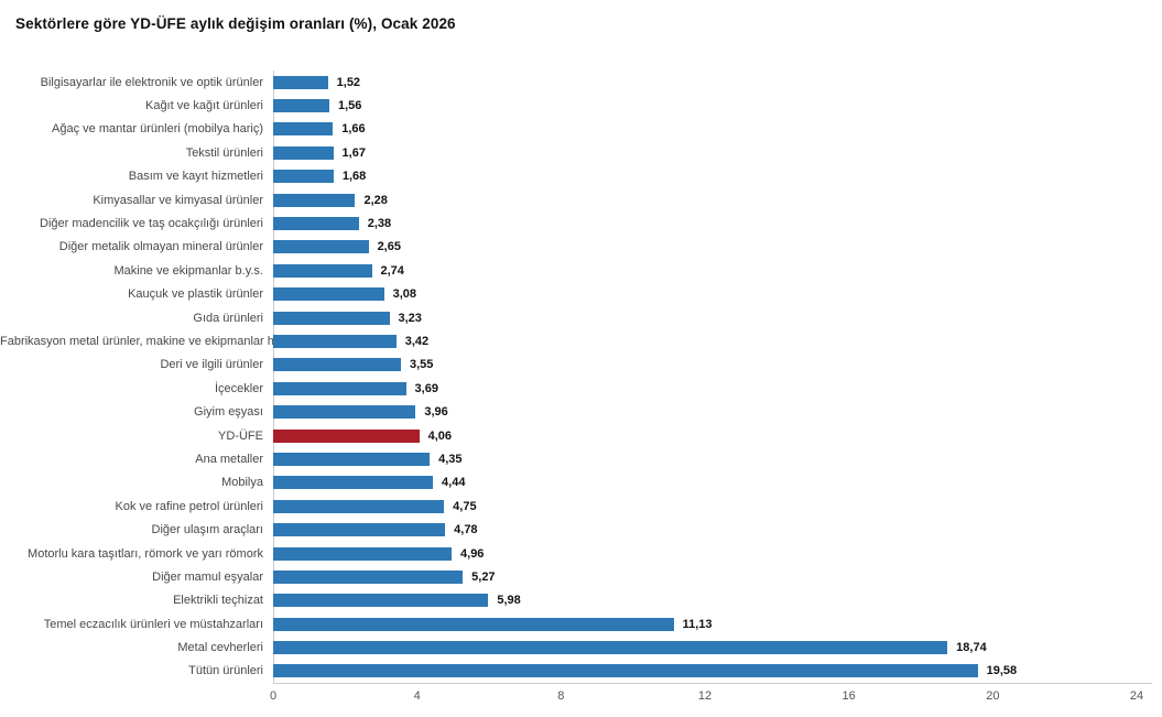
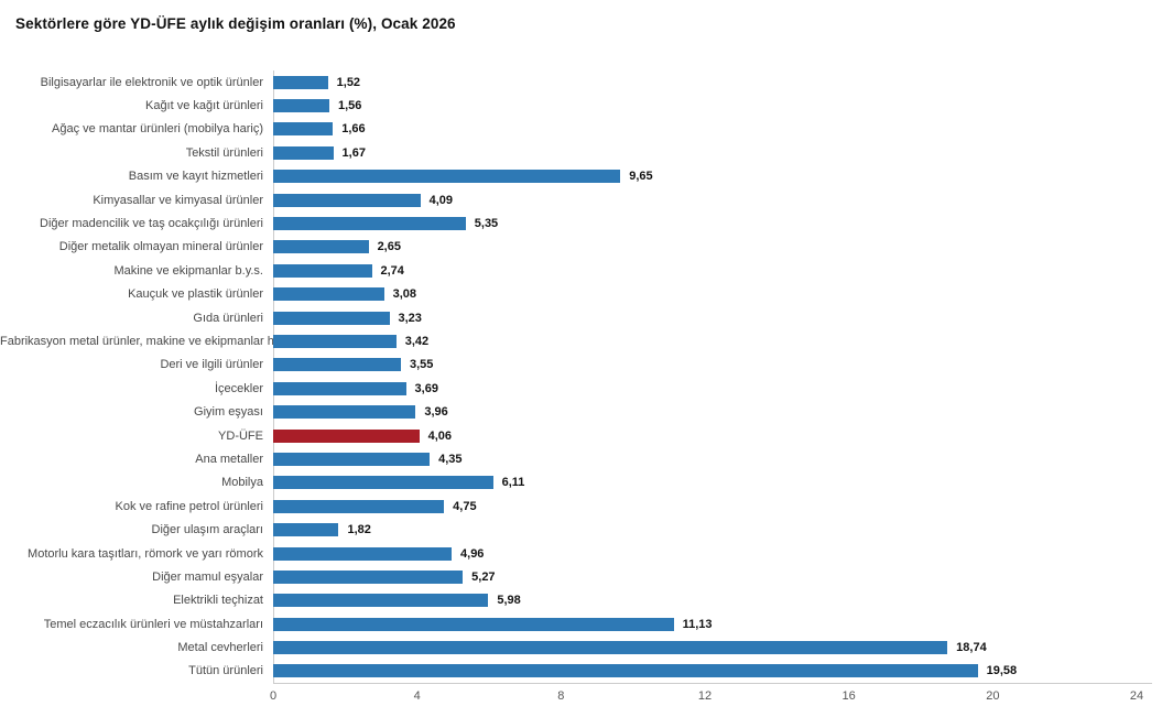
Basım ve kayıt hizmetleri: 1,68 -> 9,65
Kimyasallar ve kimyasal ürünler: 2,28 -> 4,09
Diğer madencilik ve taş ocakçılığı ürünleri: 2,38 -> 5,35
Mobilya: 4,44 -> 6,11
Diğer ulaşım araçları: 4,78 -> 1,82
